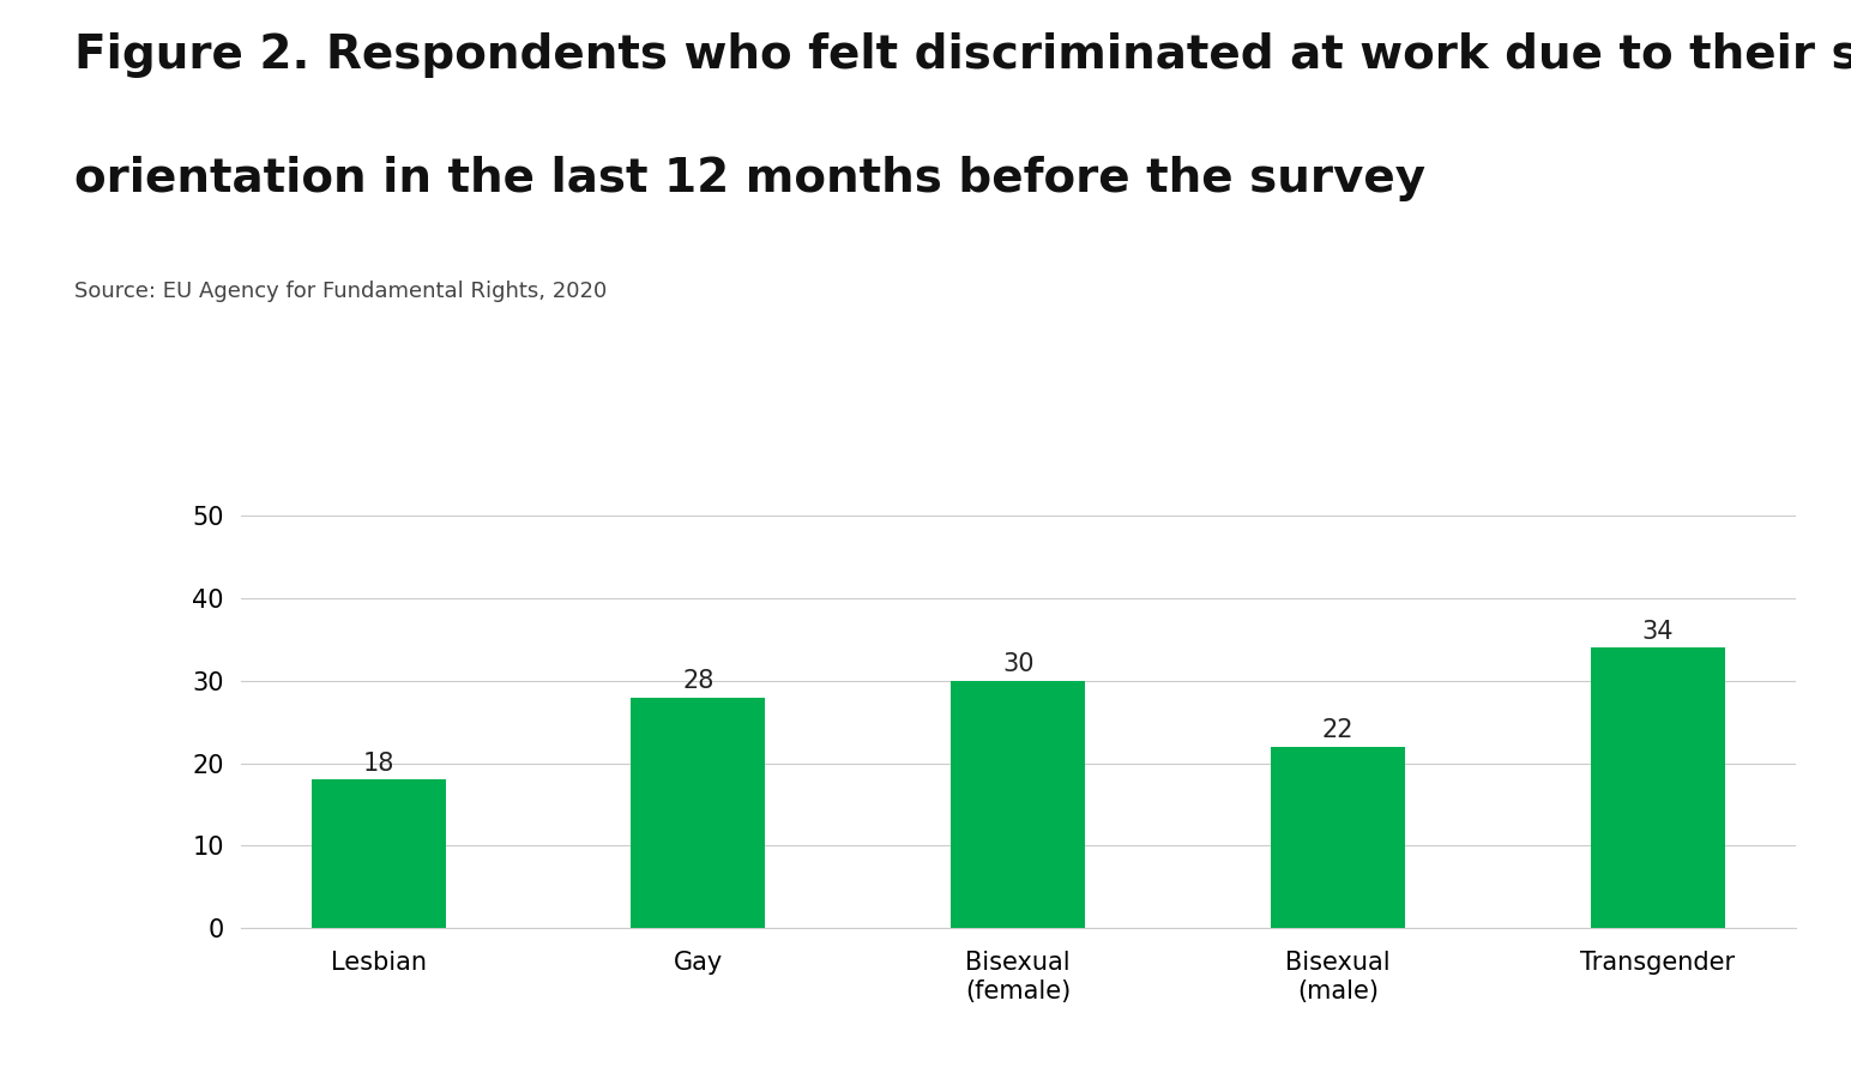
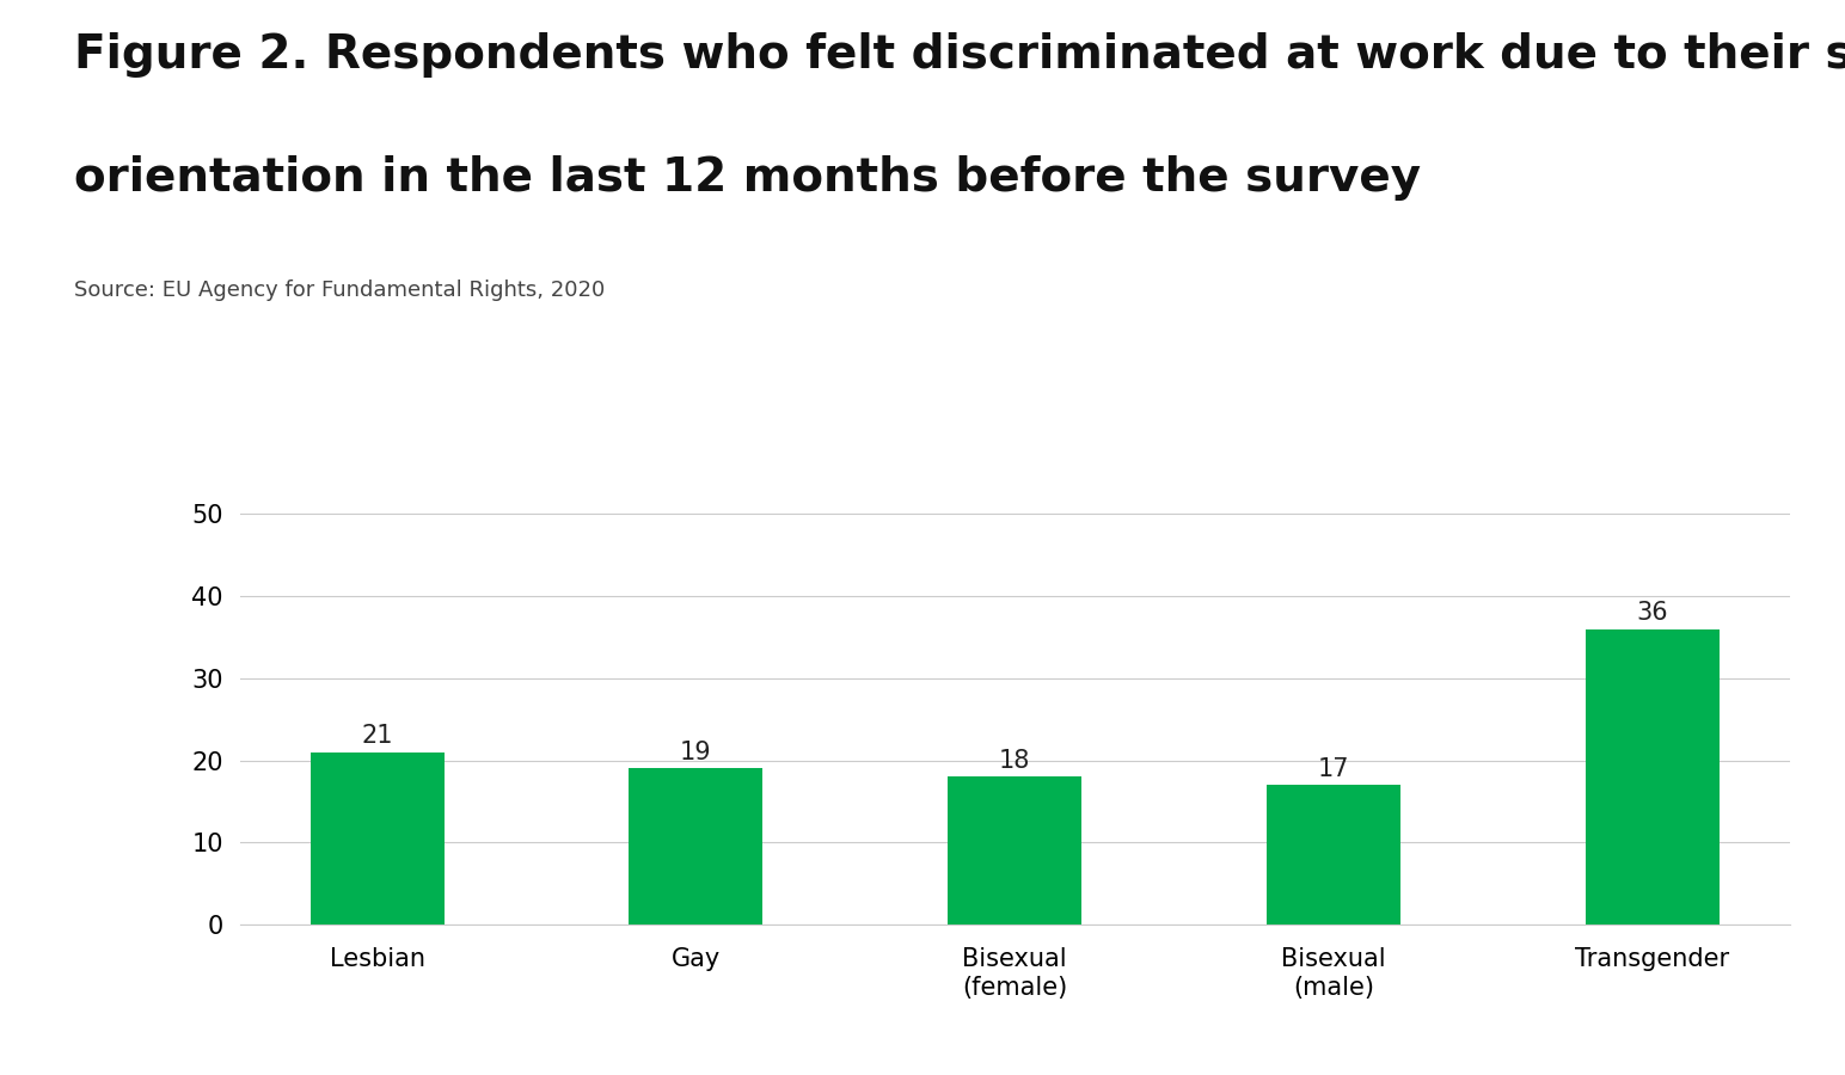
Lesbian: 18 -> 21
Gay: 28 -> 19
Bisexual (female): 30 -> 18
Bisexual (male): 22 -> 17
Transgender: 34 -> 36
